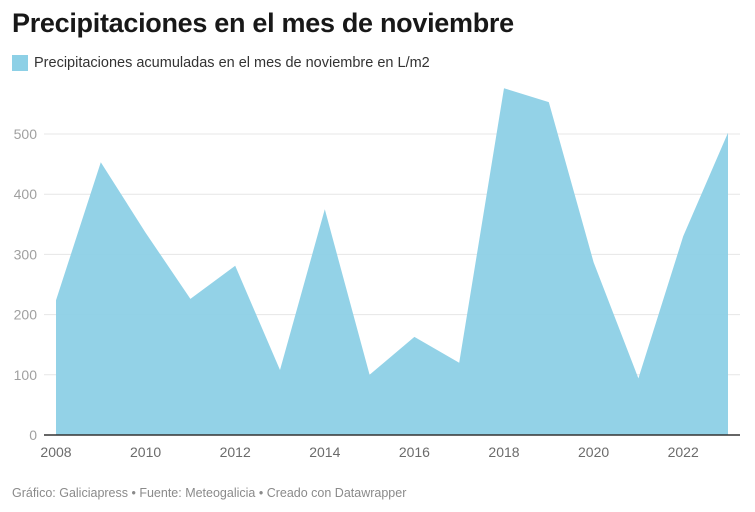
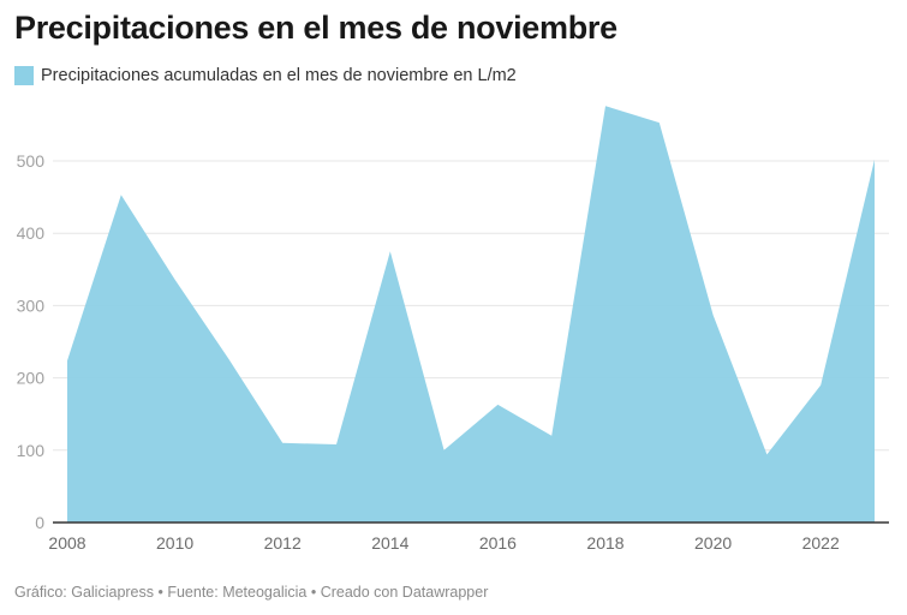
2012: 280 -> 110
2022: 330 -> 190
